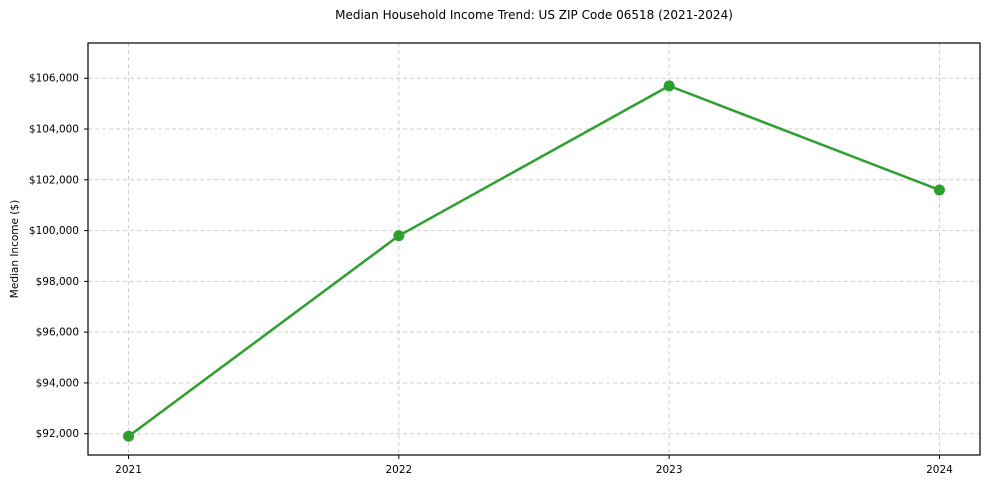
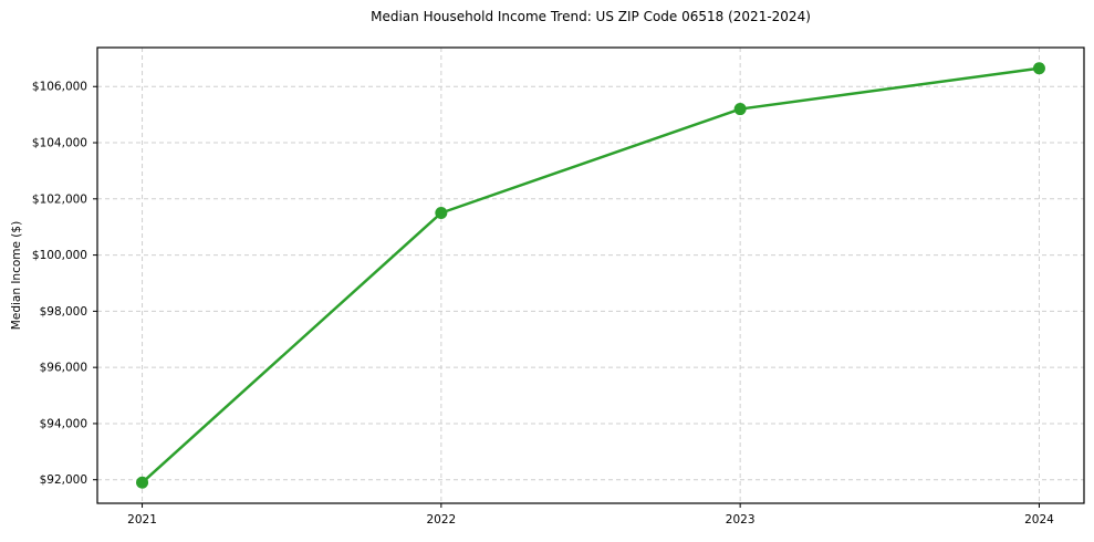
2022: $99800 -> $101500
2023: $105700 -> $105200
2024: $101600 -> $106600
